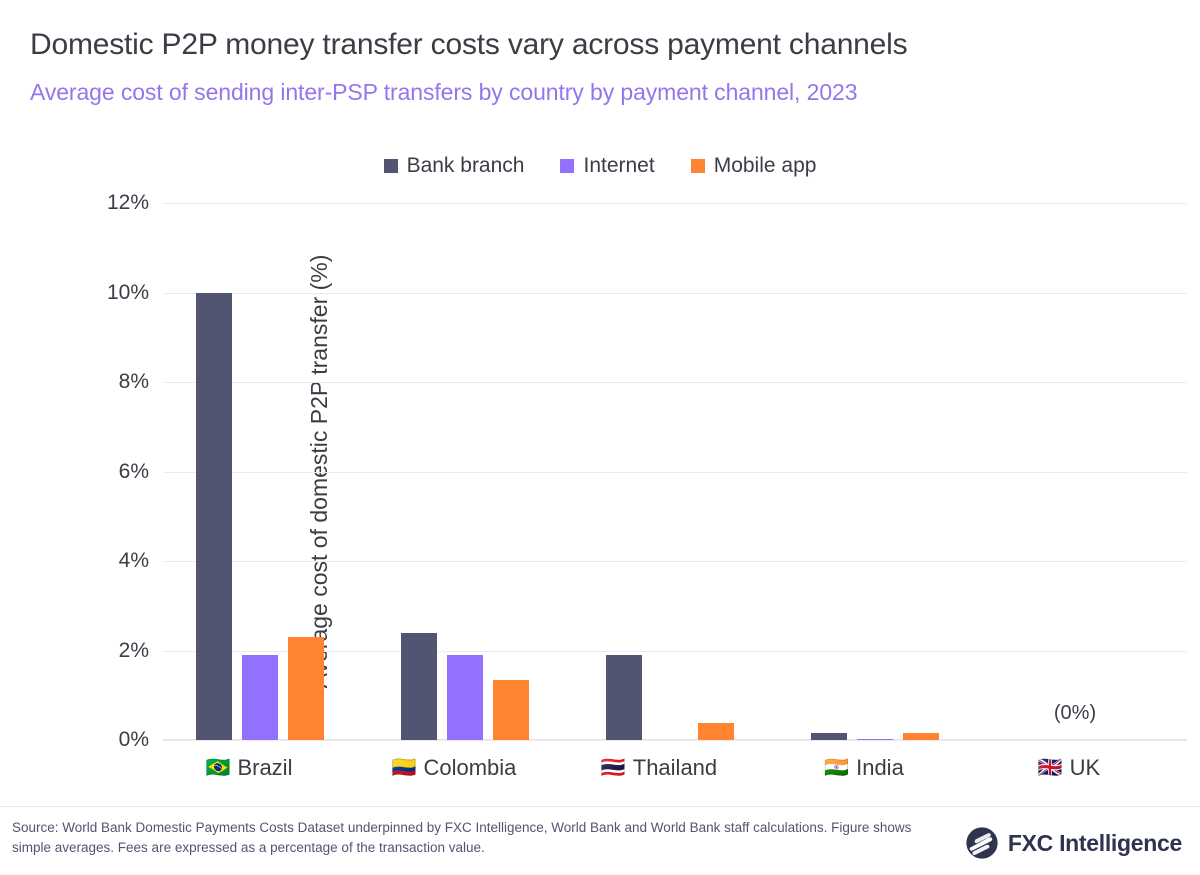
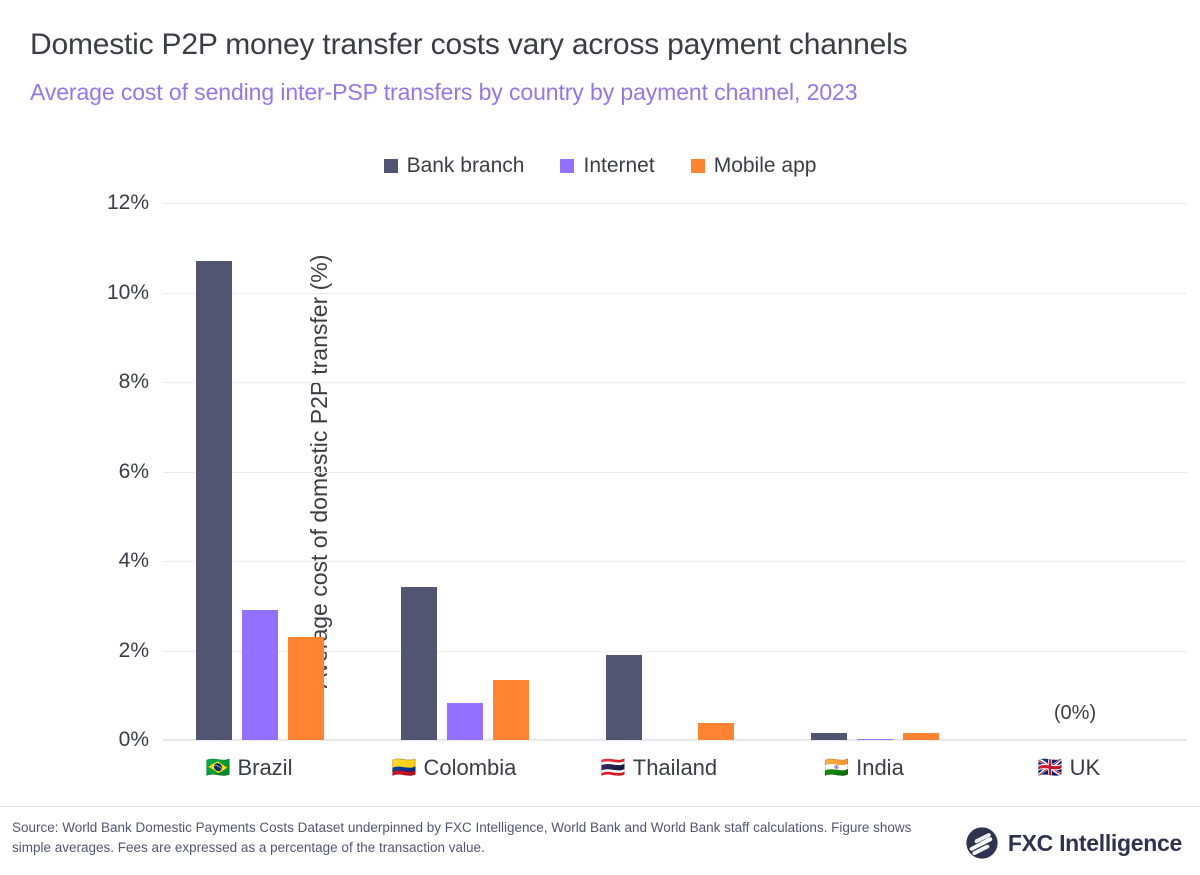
Bank branch/Brazil: 10.0% -> 10.7%
Internet/Brazil: 1.9% -> 2.9%
Bank branch/Colombia: 2.4% -> 3.4%
Internet/Colombia: 1.9% -> 0.8%
